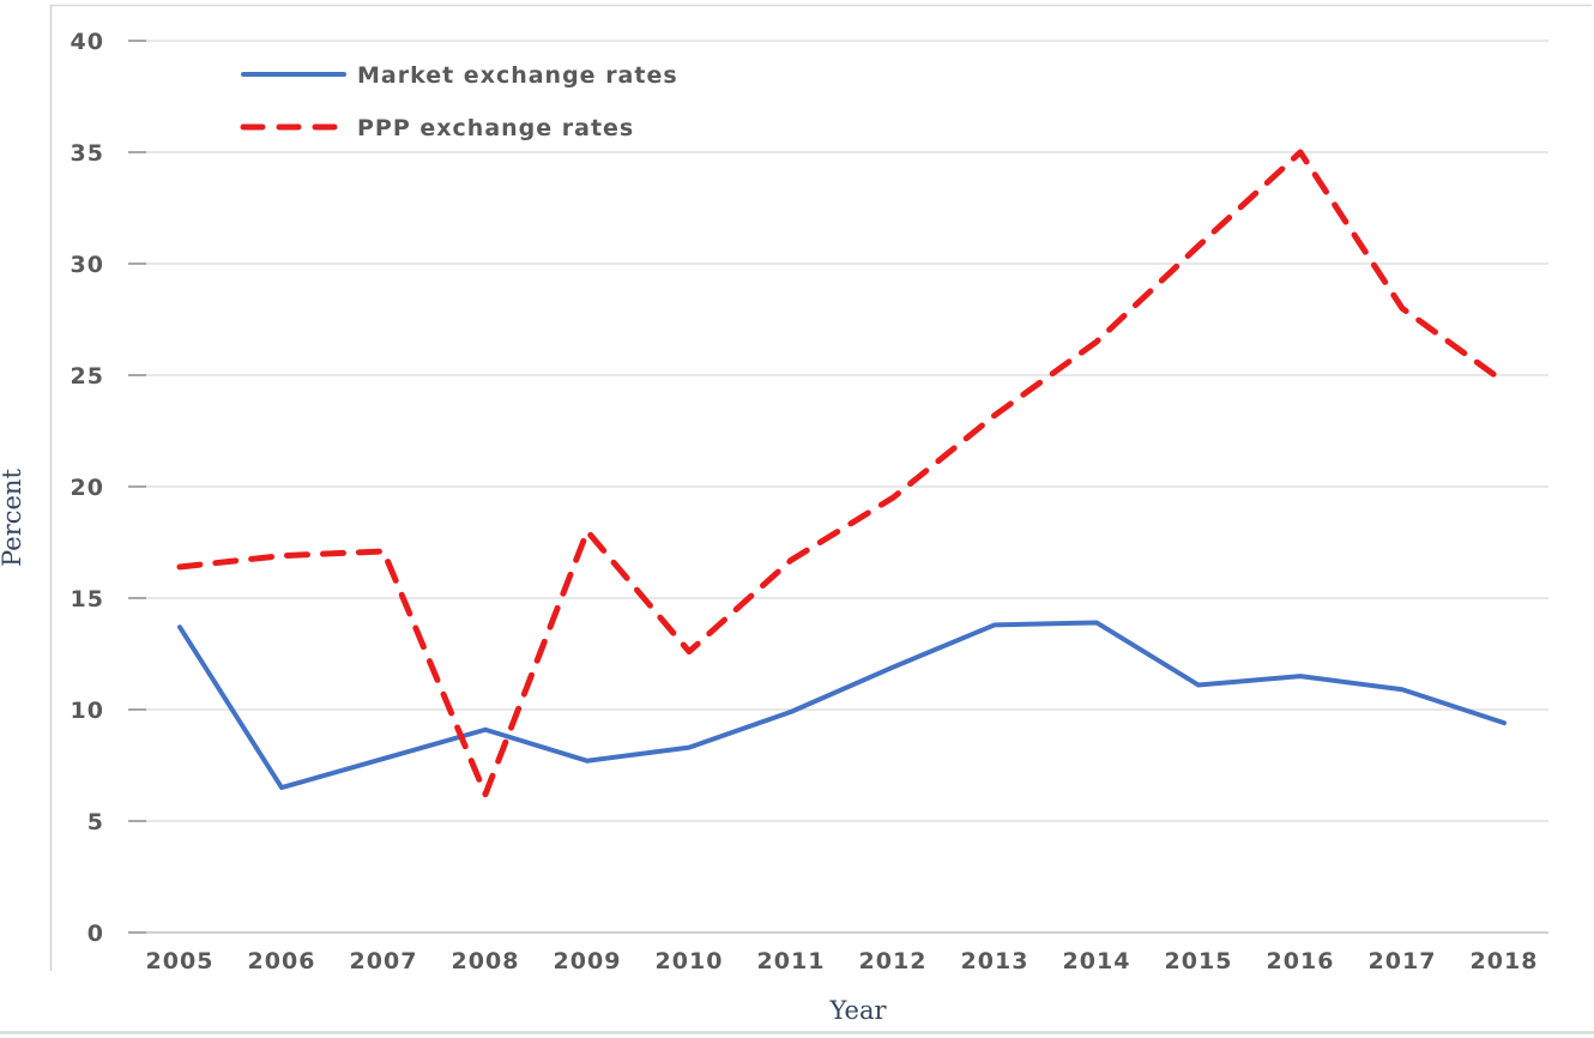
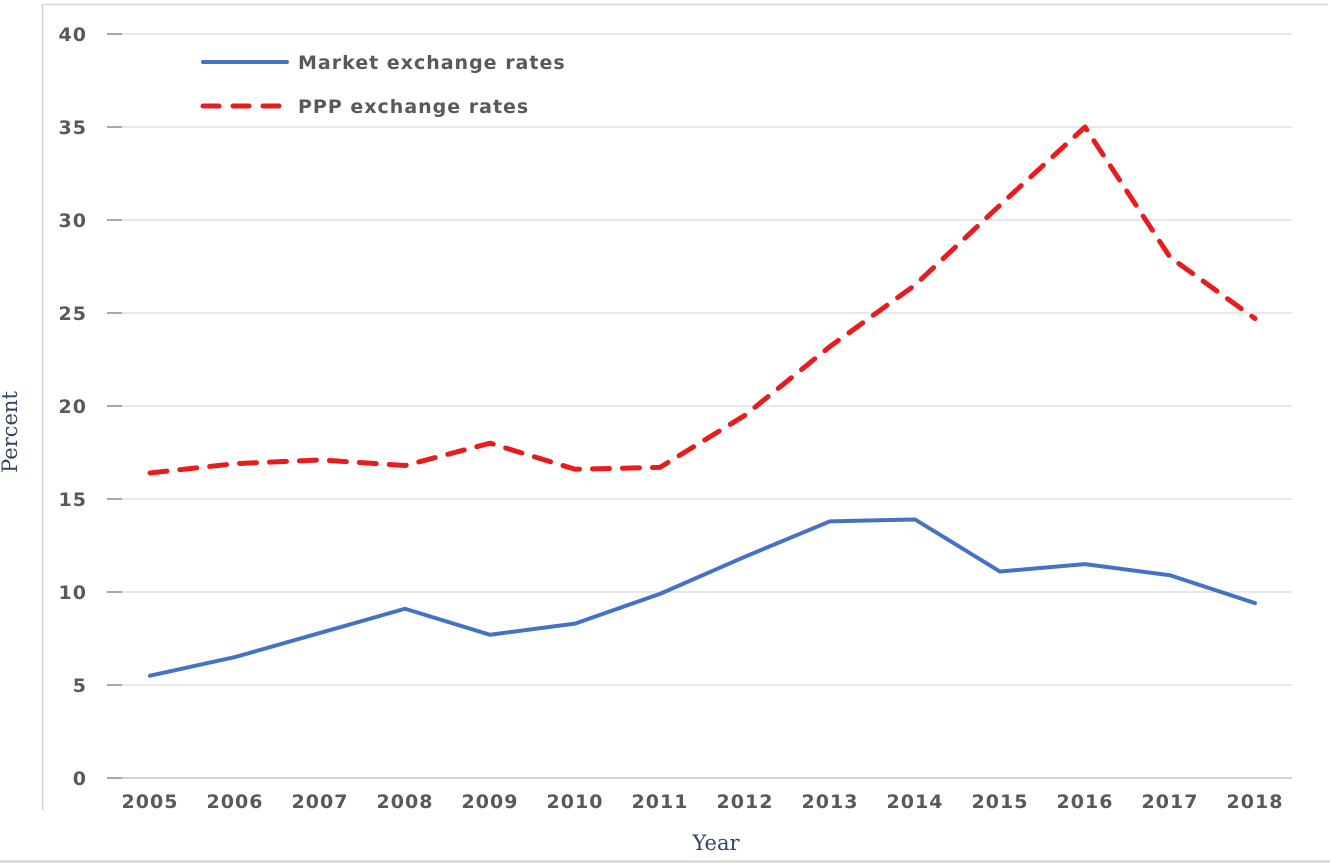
Market exchange rates/2005: 13.7 -> 5.5
PPP exchange rates/2008: 6.2 -> 16.8
PPP exchange rates/2010: 12.6 -> 16.6
